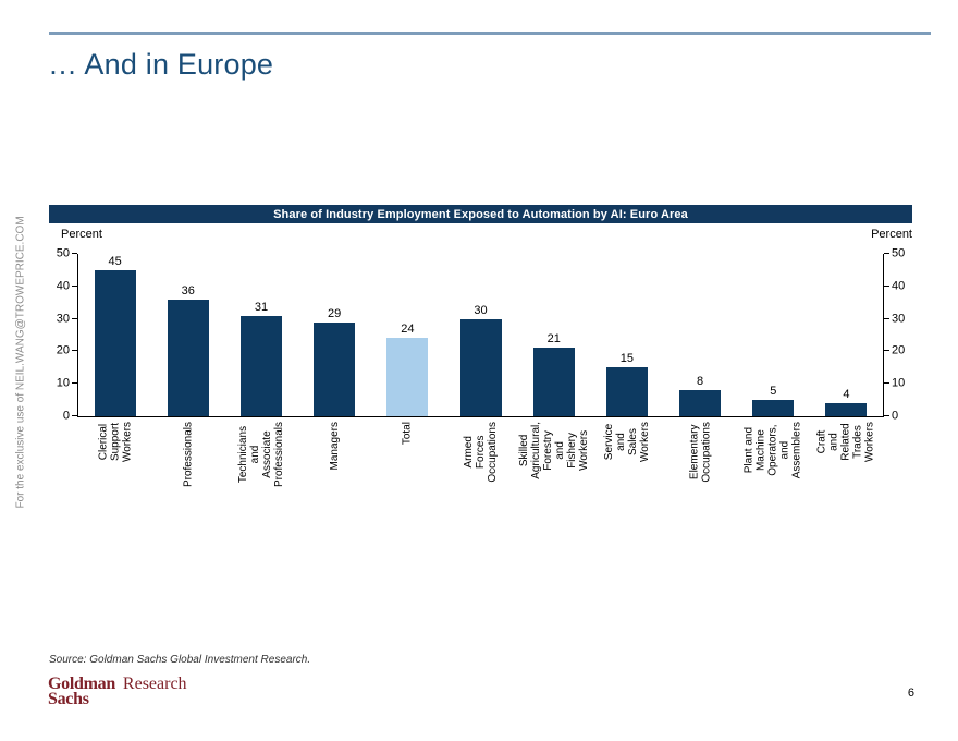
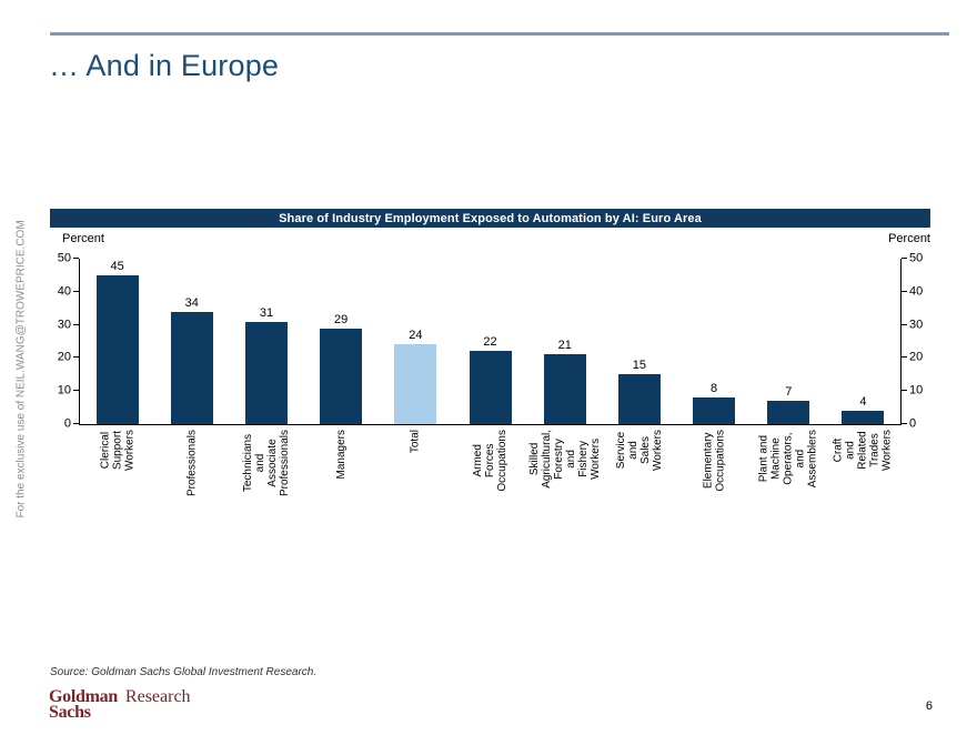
Professionals: 36 -> 34
Armed Forces Occupations: 30 -> 22
Plant and Machine Operators, and Assemblers: 5 -> 7
